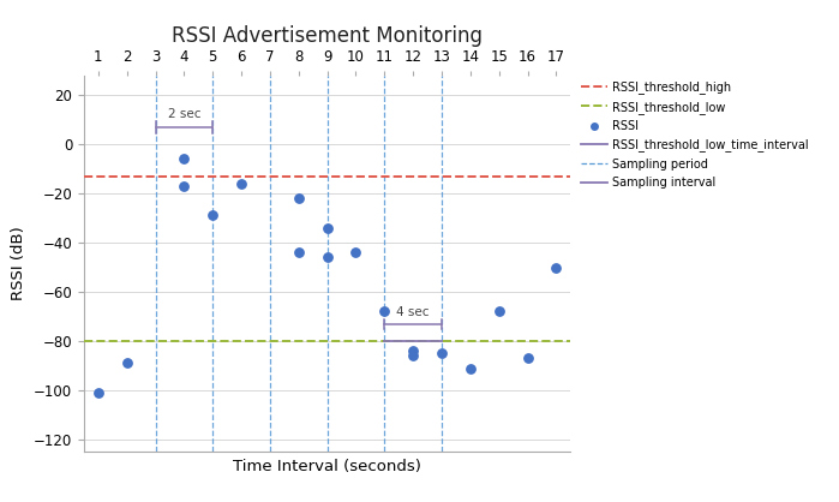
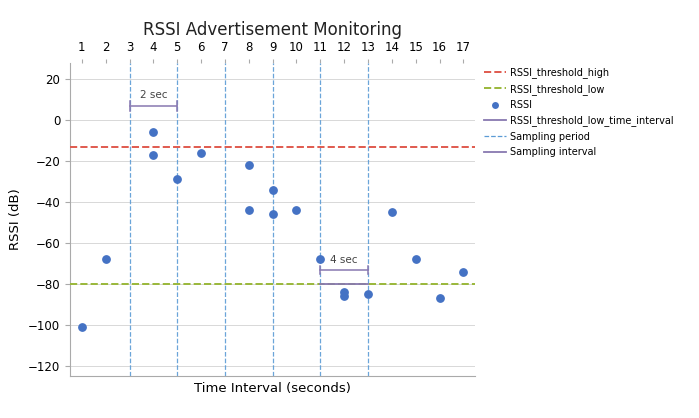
2: -89 -> -68
14: -91 -> -45
17: -50 -> -74
